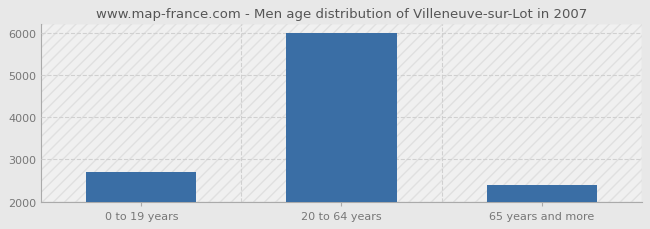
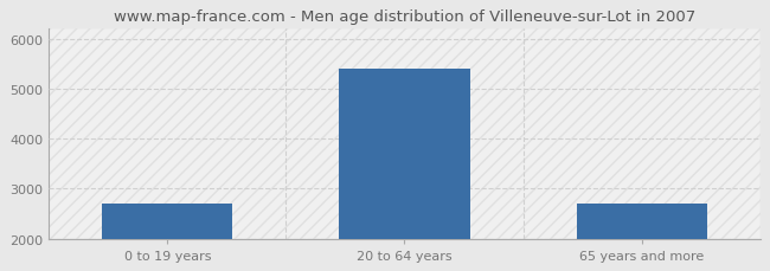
20 to 64 years: 6000 -> 5400
65 years and more: 2400 -> 2700
